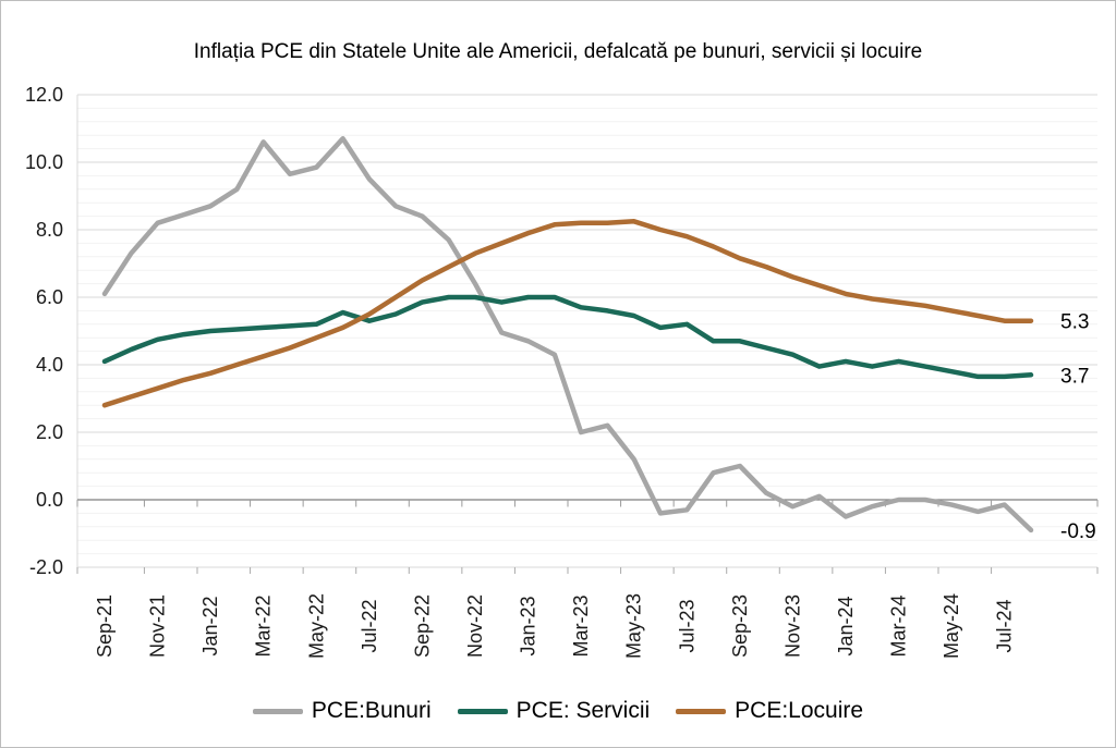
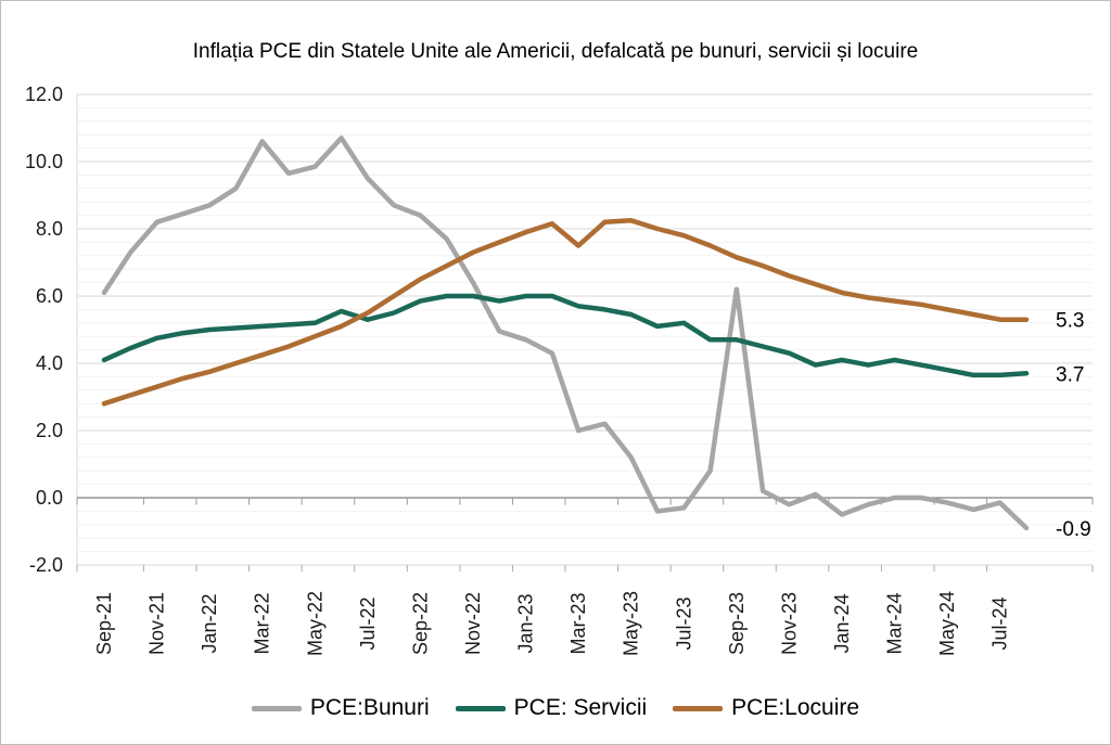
PCE:Locuire/Mar-23: 8.2 -> 7.5
PCE:Bunuri/Sep-23: 1.0 -> 6.2
